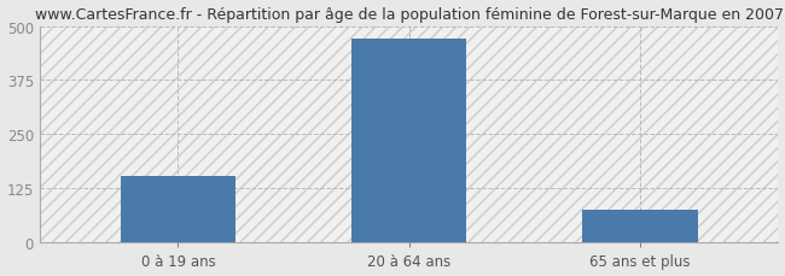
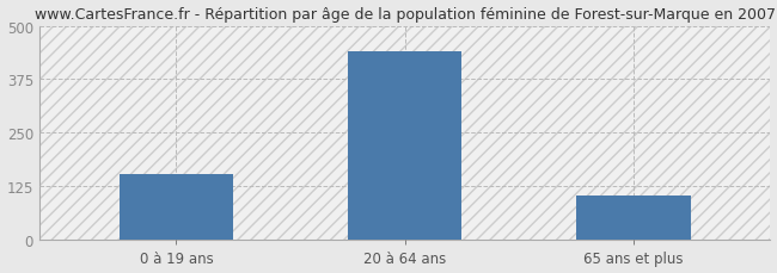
20 à 64 ans: 470 -> 440
65 ans et plus: 75 -> 105
